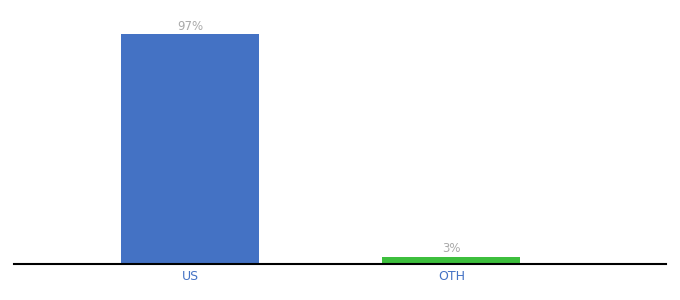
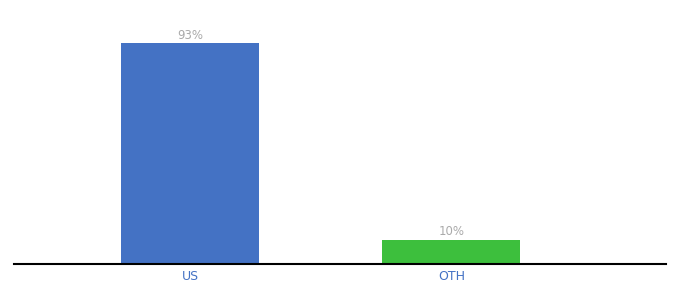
US: 97% -> 93%
OTH: 3% -> 10%
